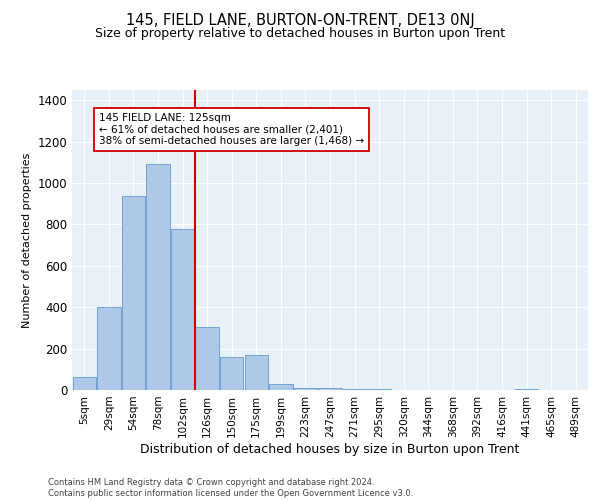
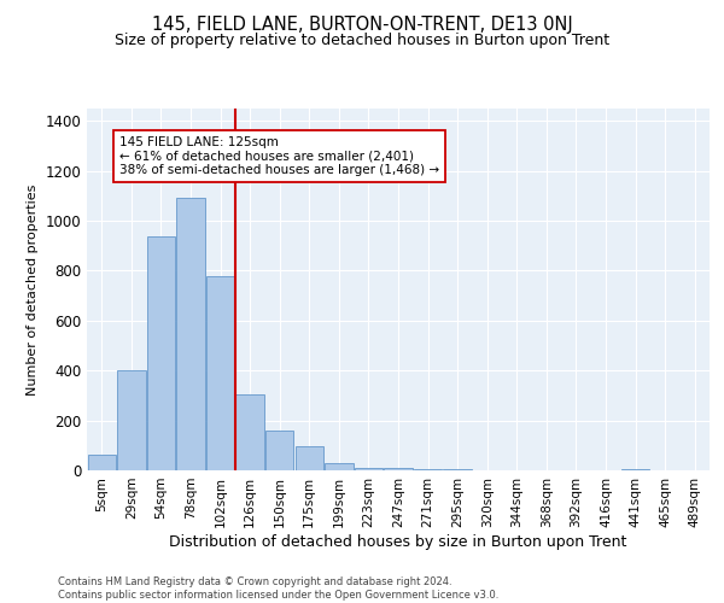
175sqm: 170 -> 95
